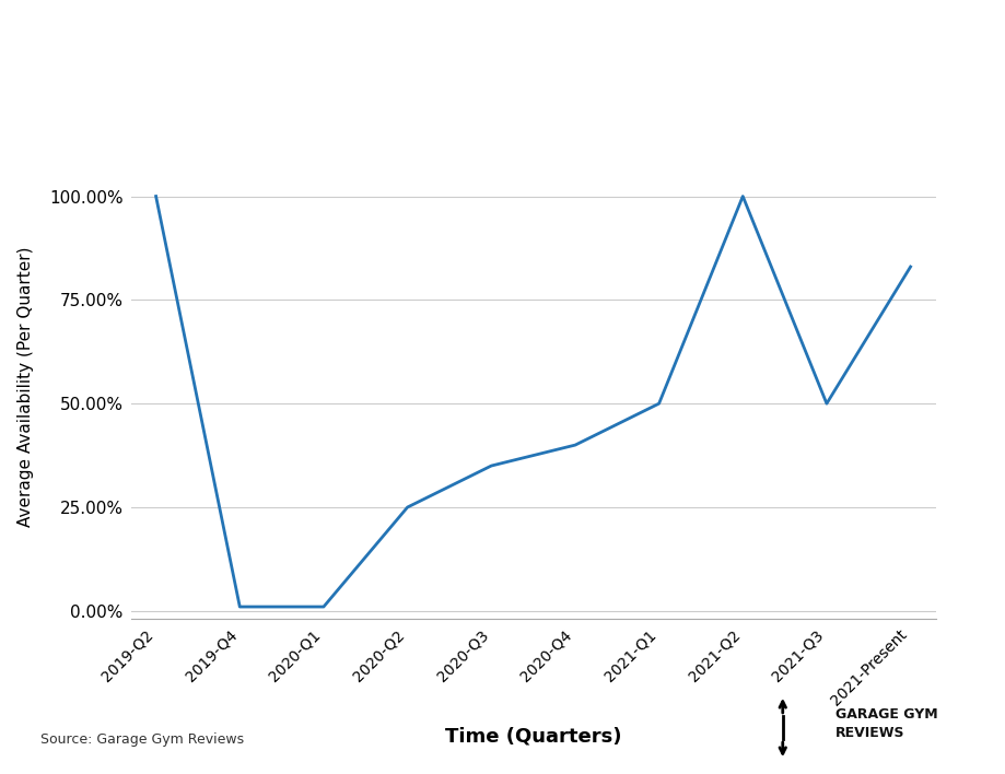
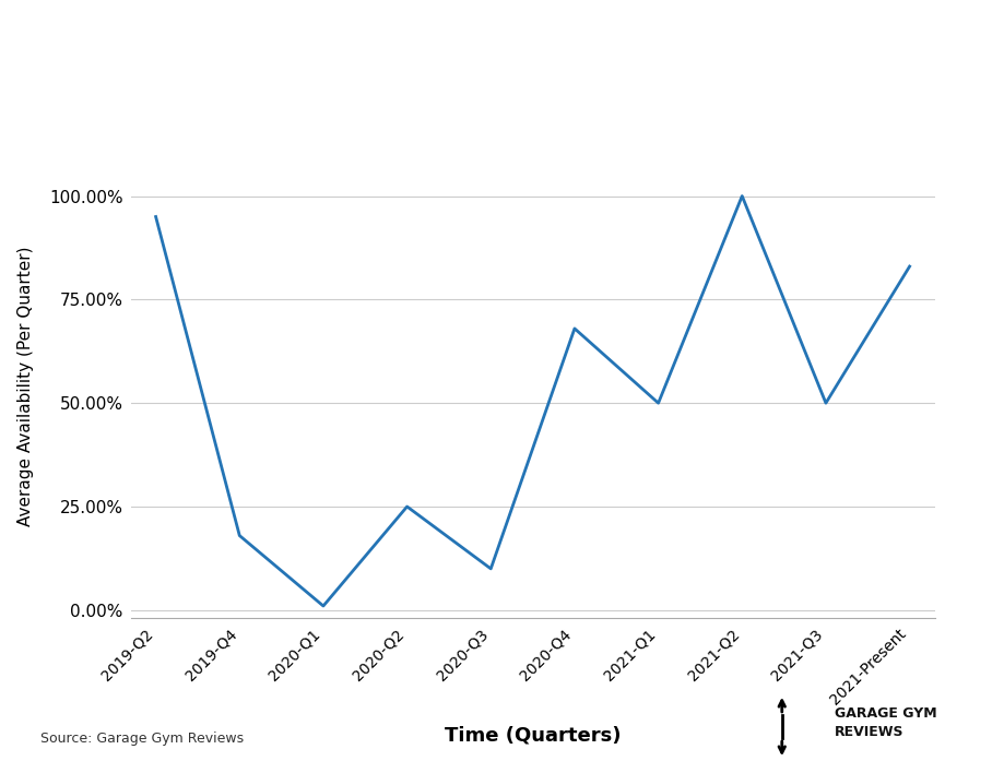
2019-Q2: 100% -> 95%
2019-Q4: 1% -> 18%
2020-Q3: 35% -> 10%
2020-Q4: 40% -> 68%
